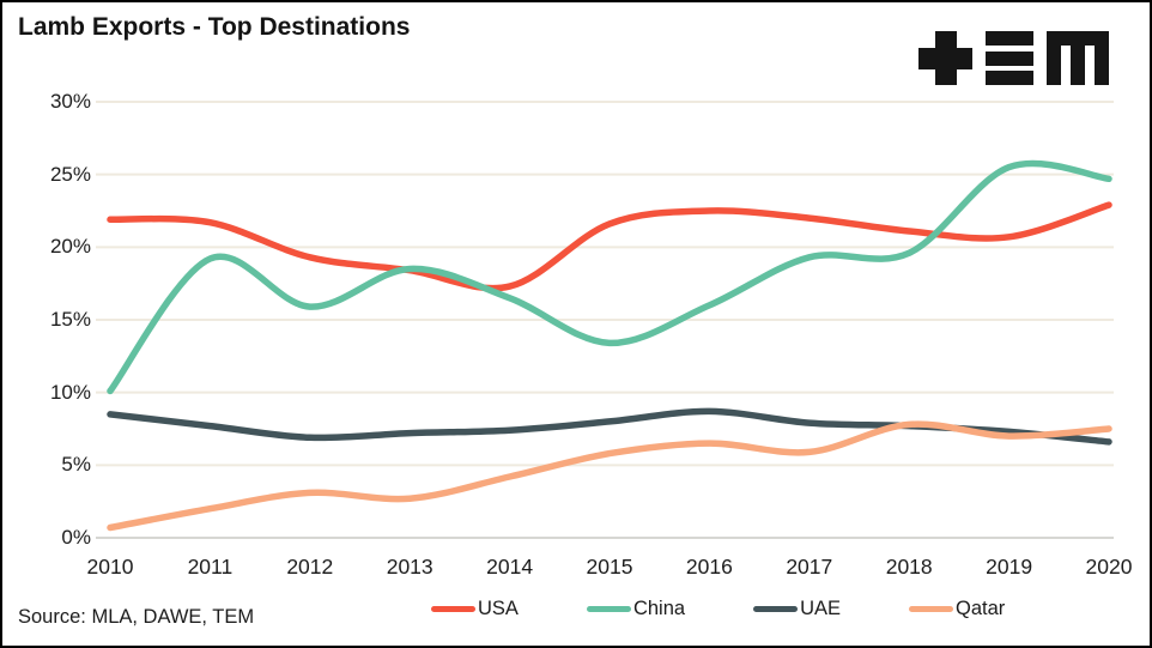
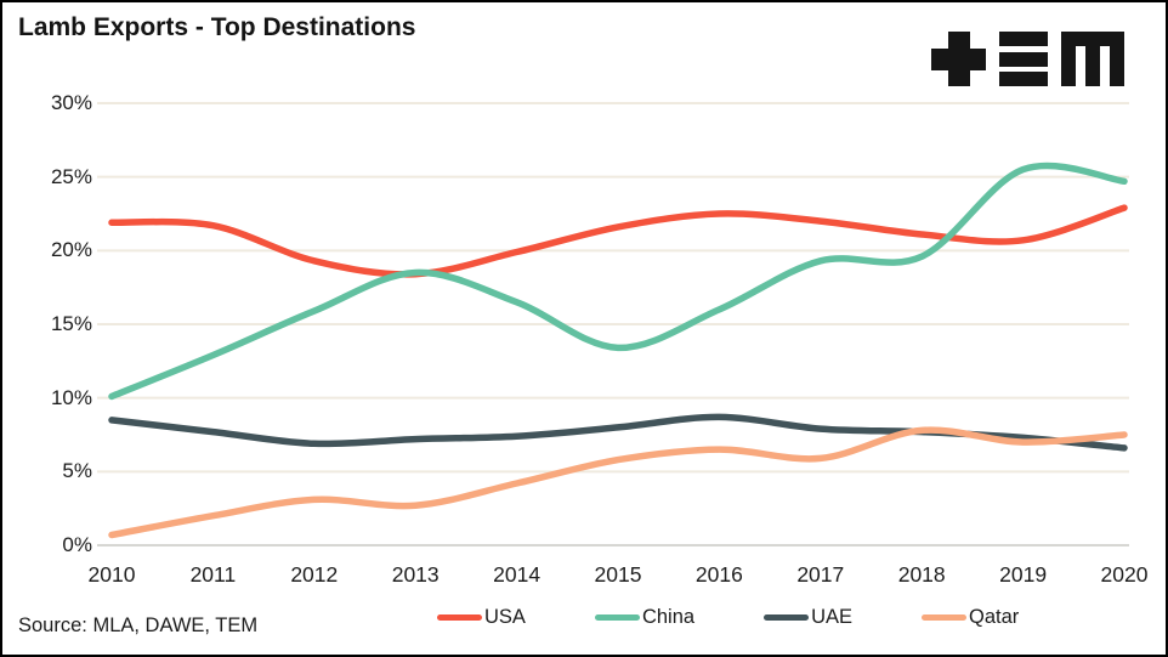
China/2011: 19.2% -> 12.9%
USA/2014: 17.3% -> 19.9%
